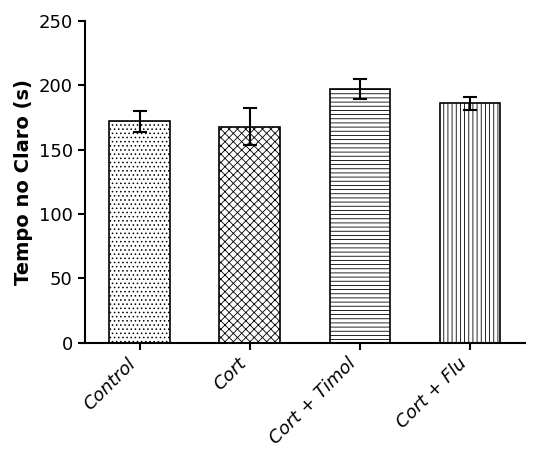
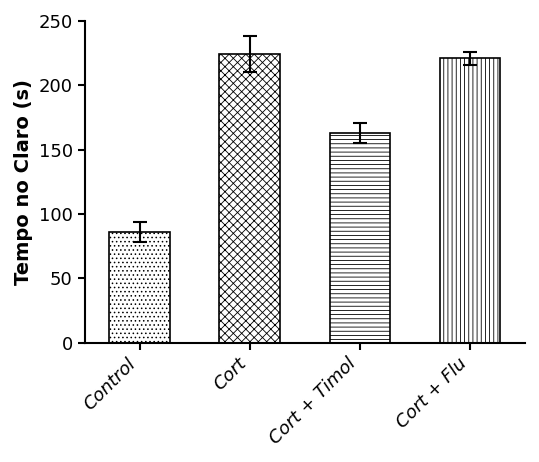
Control: 172 -> 86
Cort: 168 -> 224
Cort + Timol: 197 -> 163
Cort + Flu: 186 -> 221
